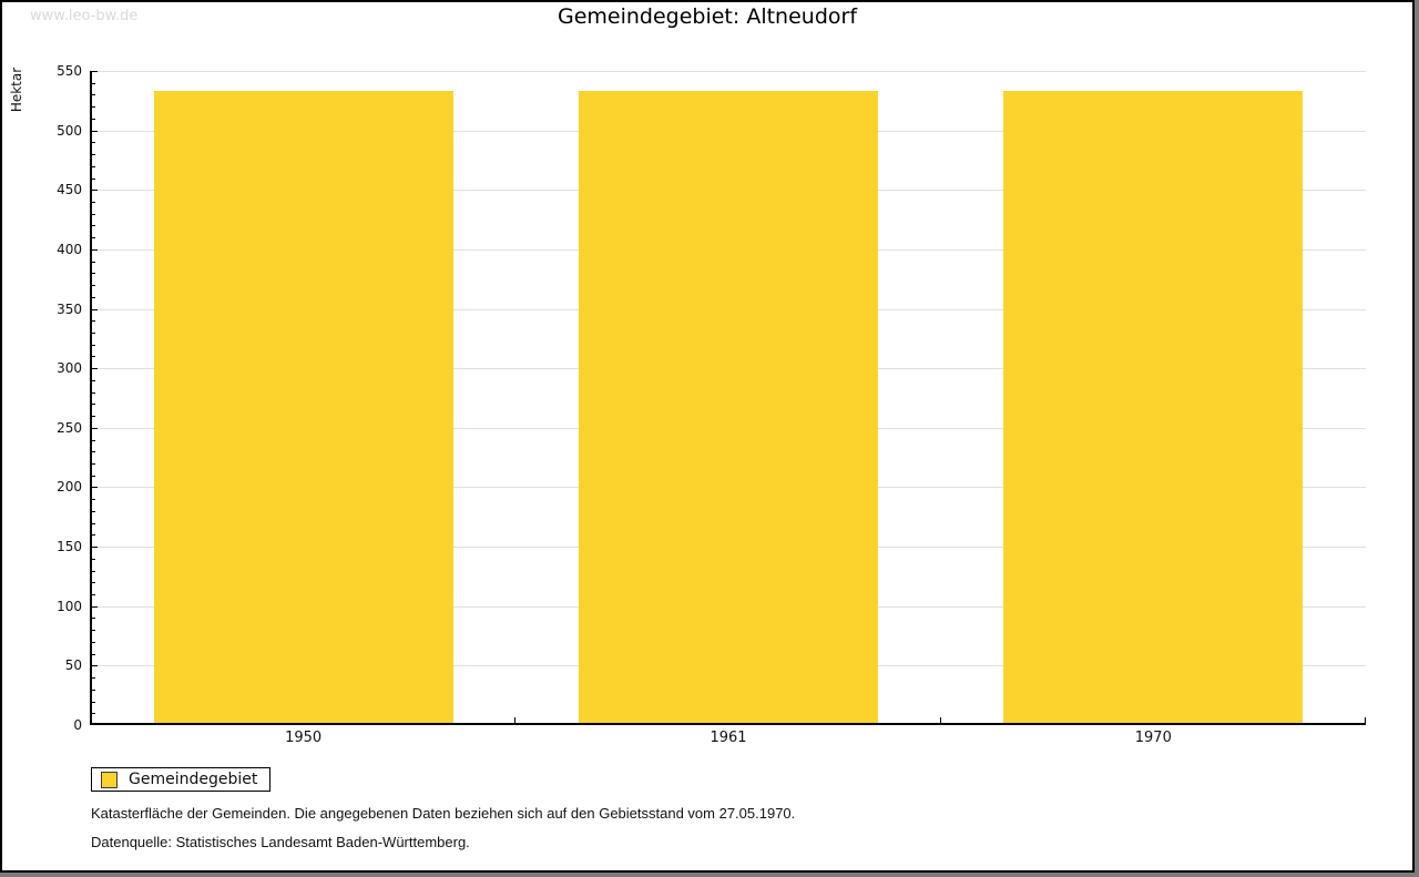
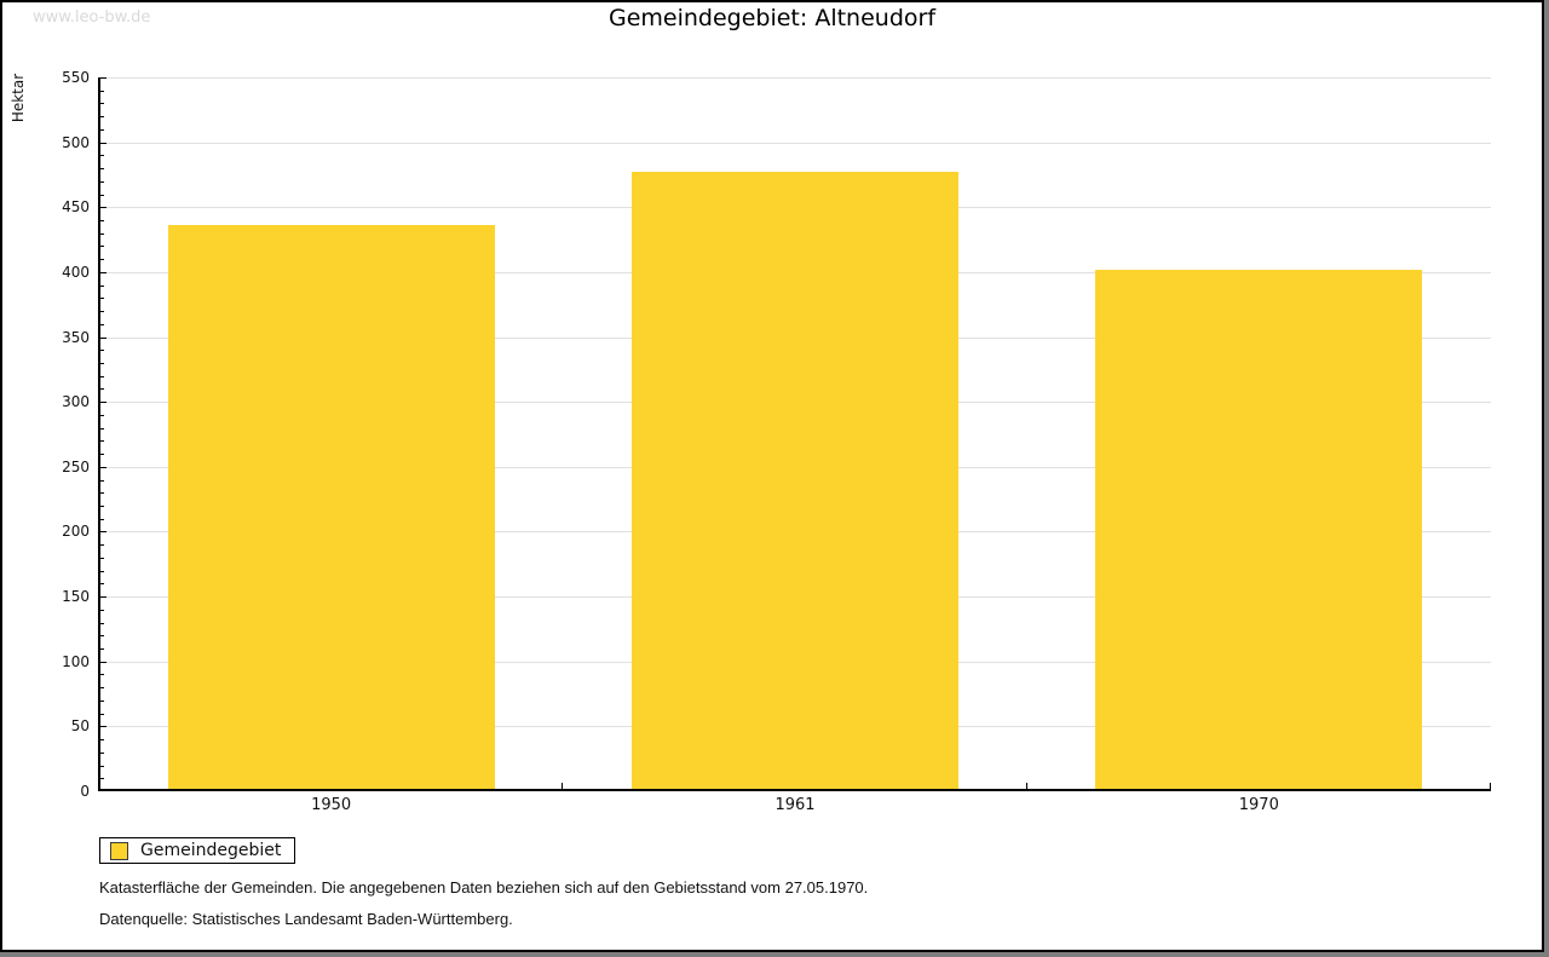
1950: 533 -> 436
1961: 533 -> 477
1970: 533 -> 402
